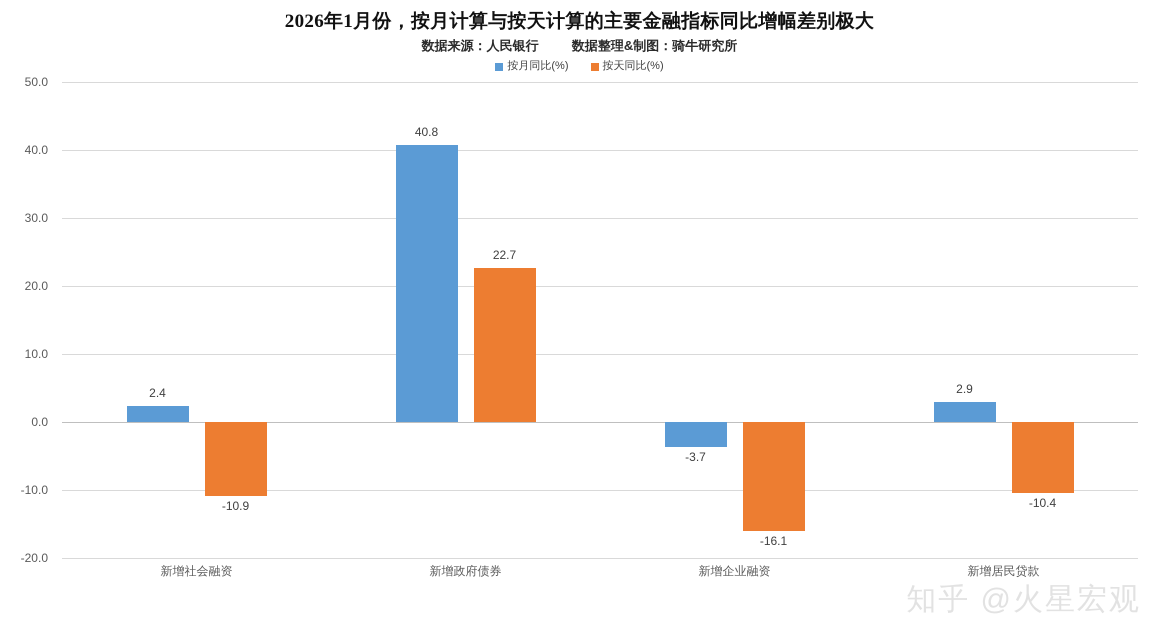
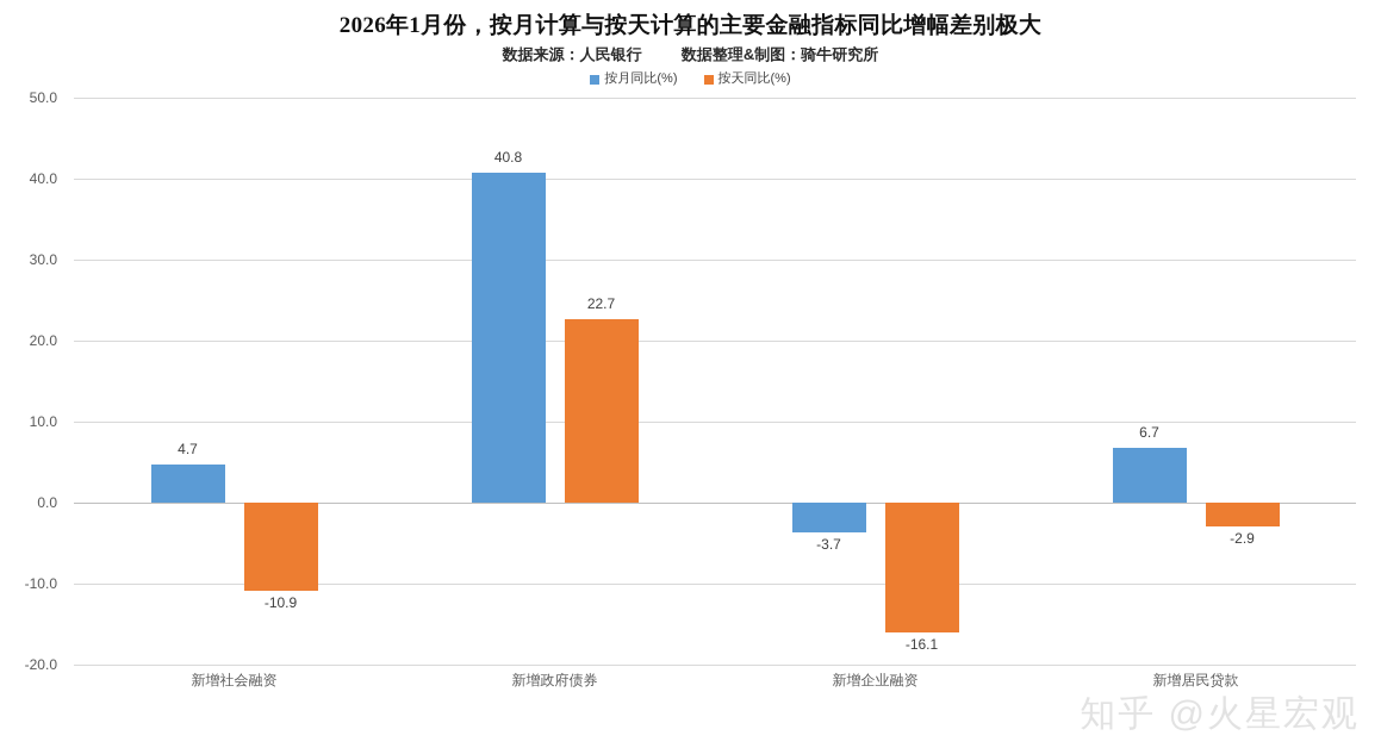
按月同比(%)/新增社会融资: 2.4 -> 4.7
按月同比(%)/新增居民贷款: 2.9 -> 6.7
按天同比(%)/新增居民贷款: -10.4 -> -2.9
